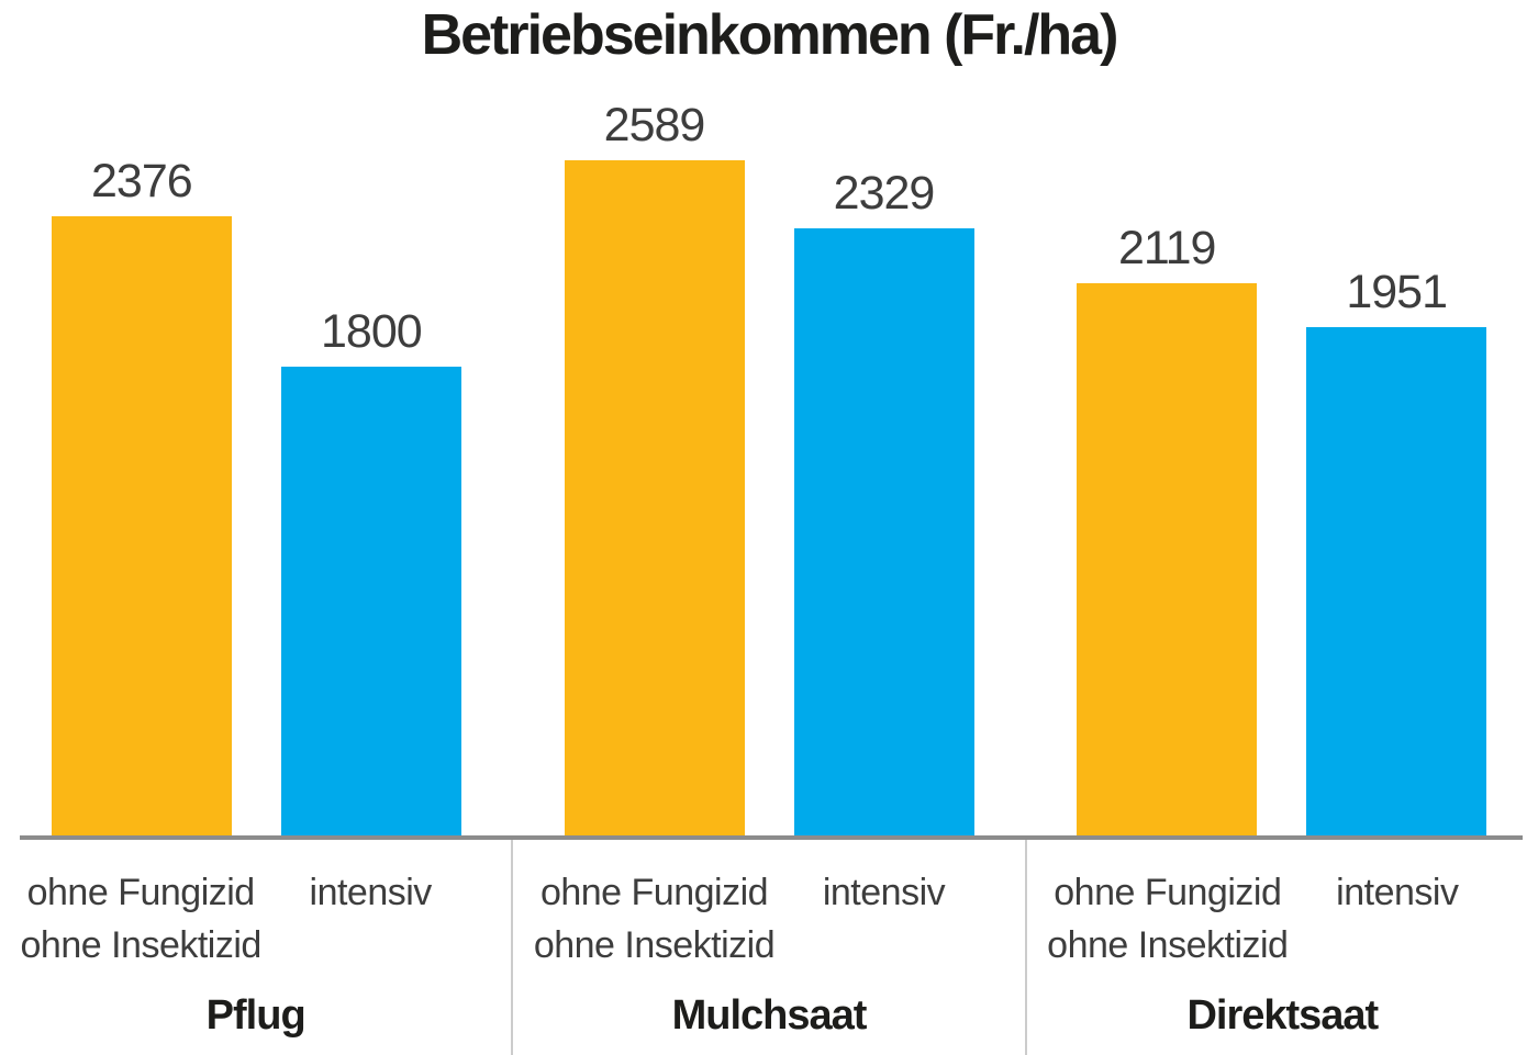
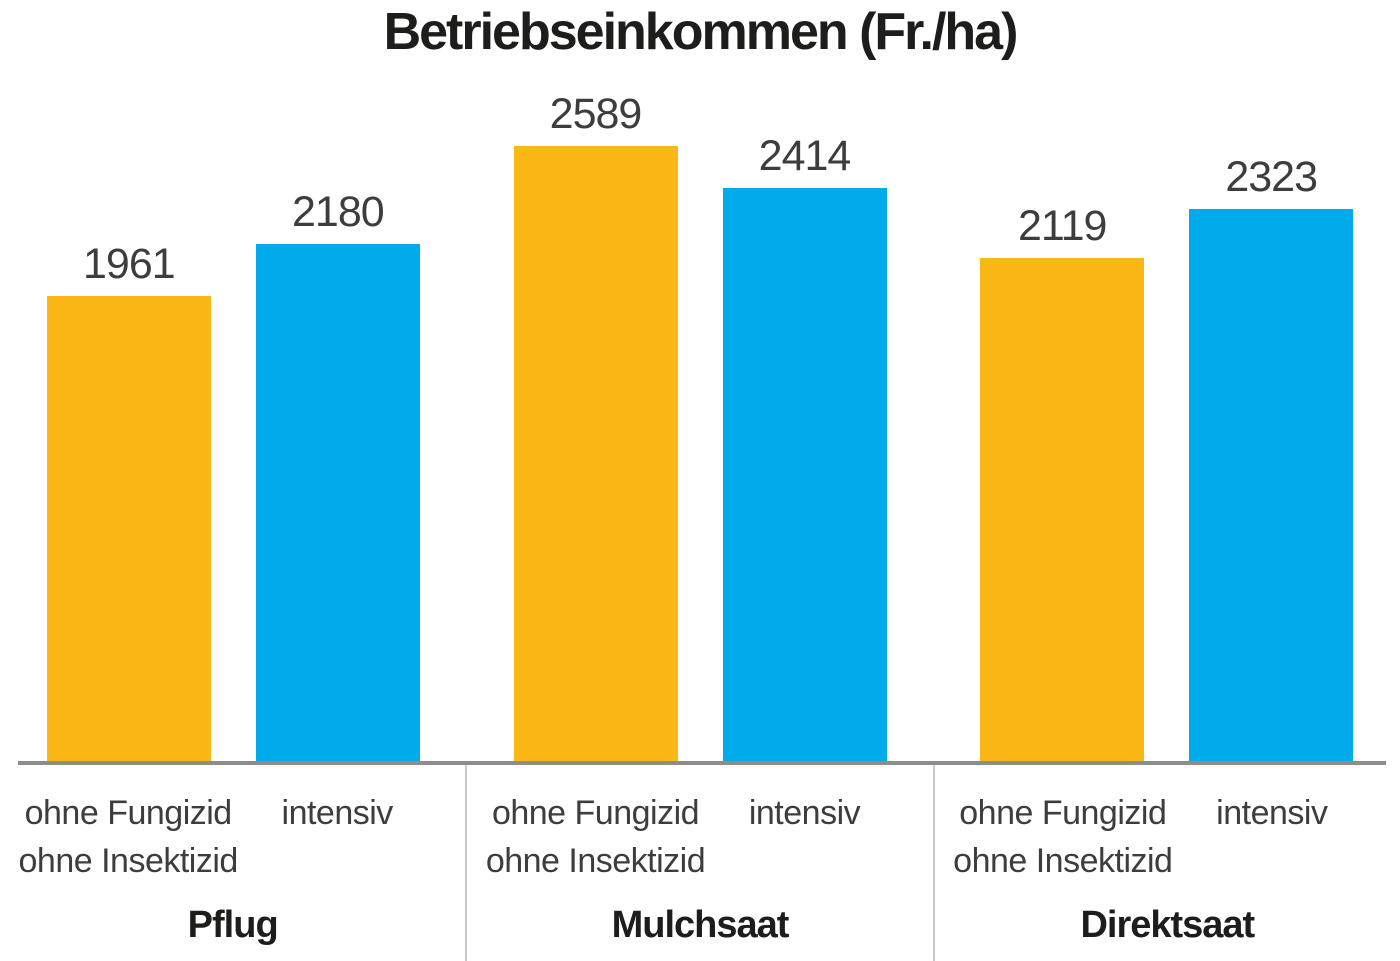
ohne Fungizid ohne Insektizid/Pflug: 2376 -> 1961
intensiv/Pflug: 1800 -> 2180
intensiv/Mulchsaat: 2329 -> 2414
intensiv/Direktsaat: 1951 -> 2323
